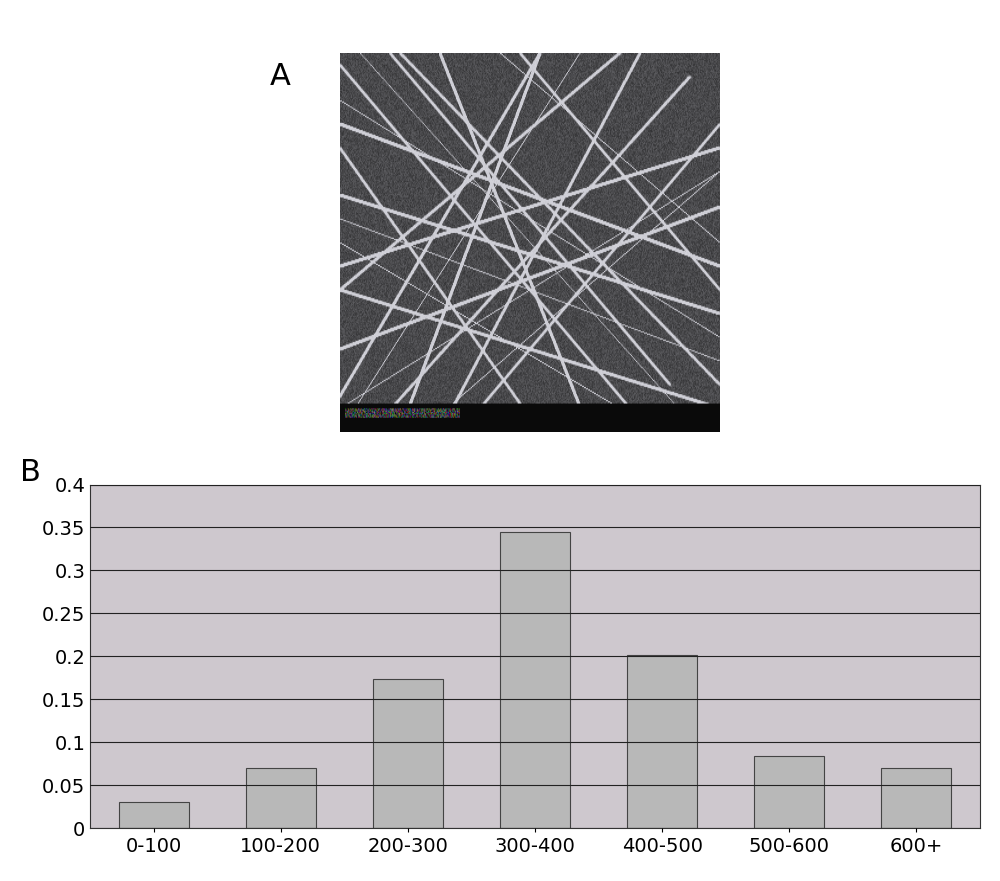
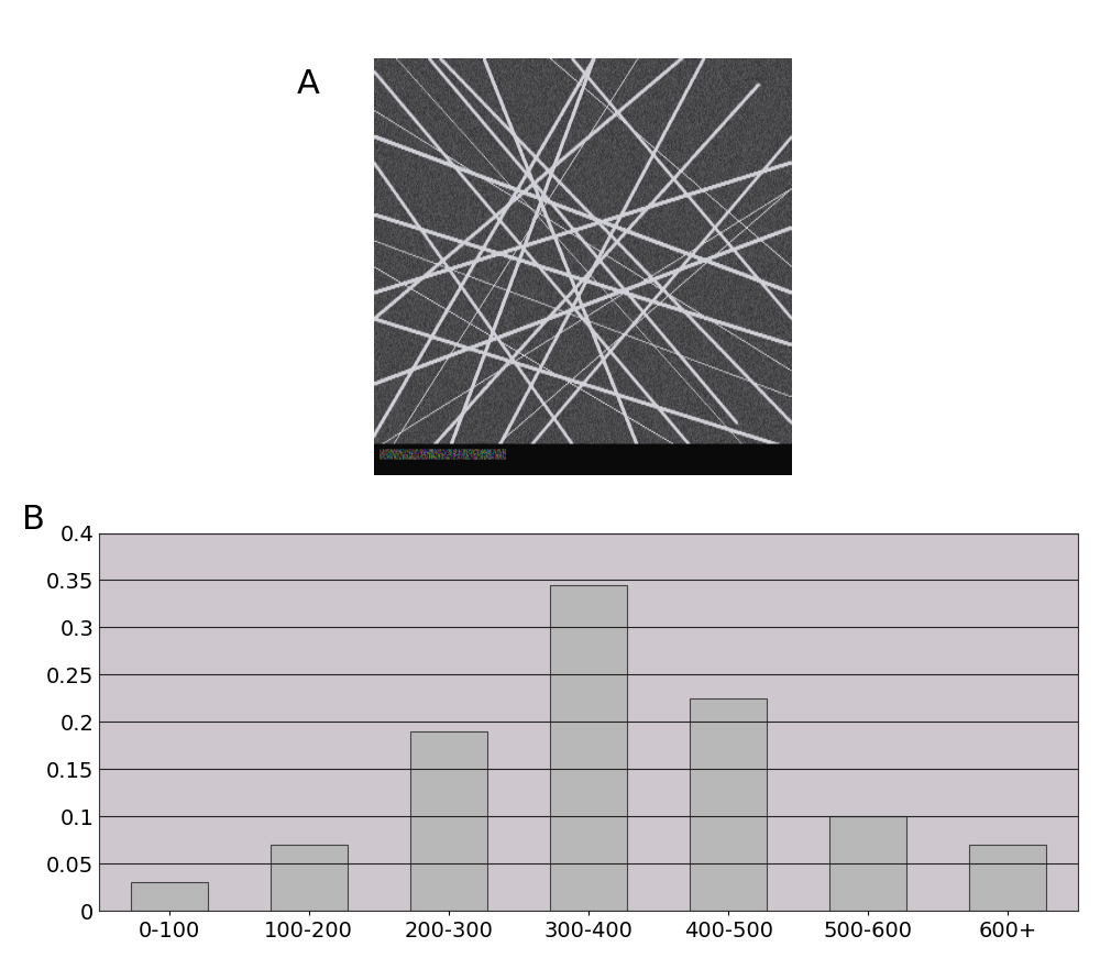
200-300: 0.174 -> 0.190
400-500: 0.202 -> 0.225
500-600: 0.084 -> 0.100
